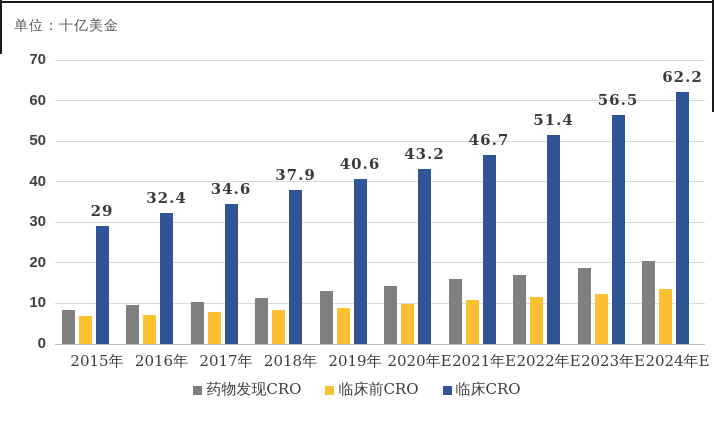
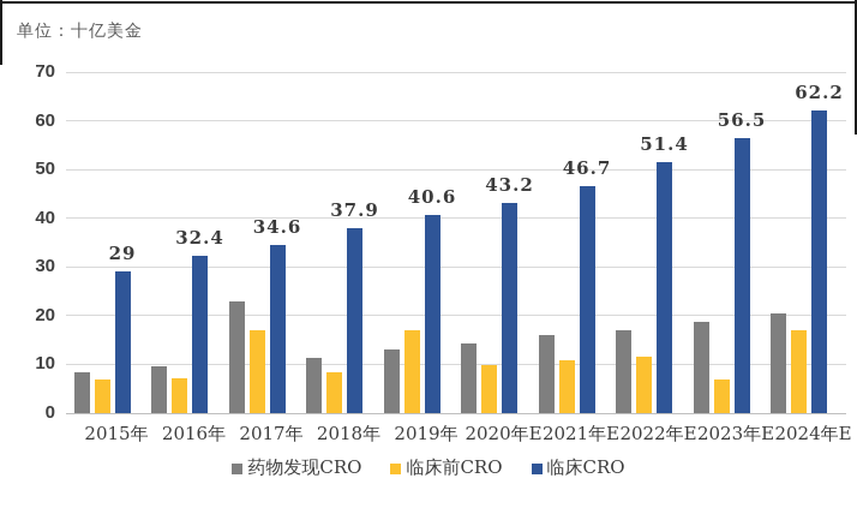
药物发现CRO/2017年: 10 -> 23
临床前CRO/2017年: 8 -> 17
临床前CRO/2019年: 9 -> 17
临床前CRO/2023年E: 12 -> 7
临床前CRO/2024年E: 14 -> 17
